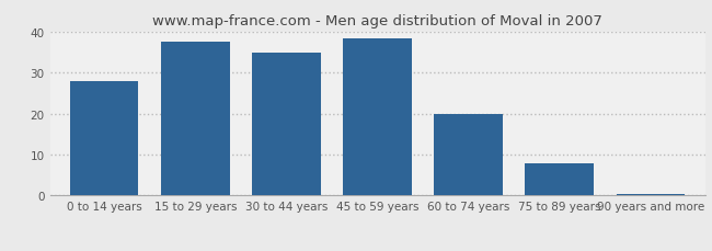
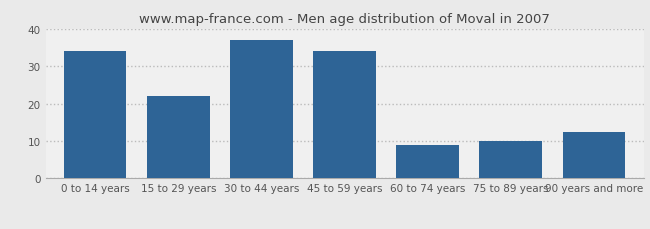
0 to 14 years: 28.0 -> 34.0
15 to 29 years: 37.5 -> 22.0
30 to 44 years: 35.0 -> 37.0
45 to 59 years: 38.5 -> 34.0
60 to 74 years: 20.0 -> 9.0
75 to 89 years: 8.0 -> 10.0
90 years and more: 0.5 -> 12.5
